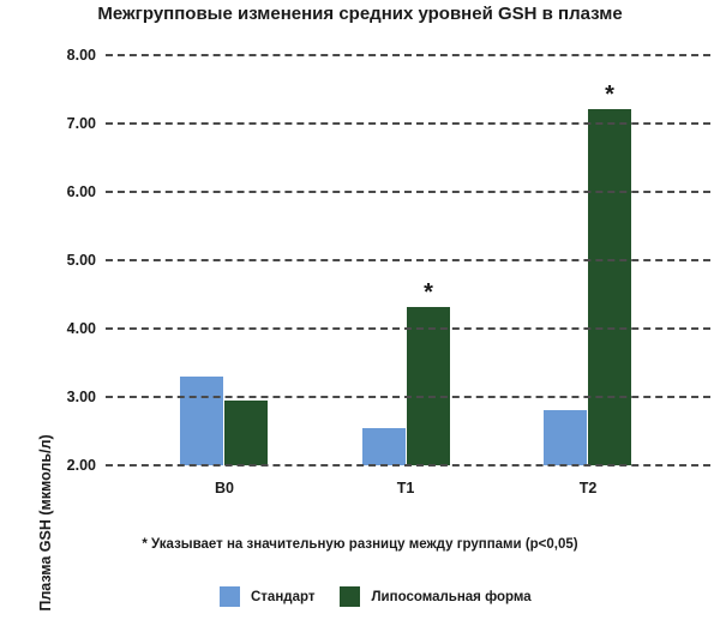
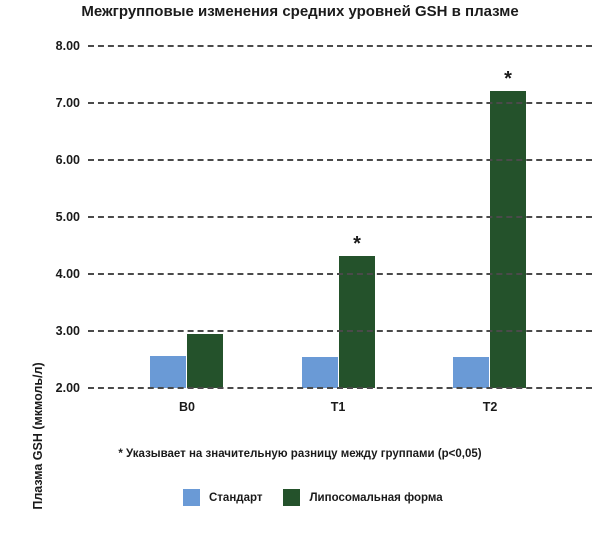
Стандарт/B0: 3.3 -> 2.6
Стандарт/T2: 2.8 -> 2.5
